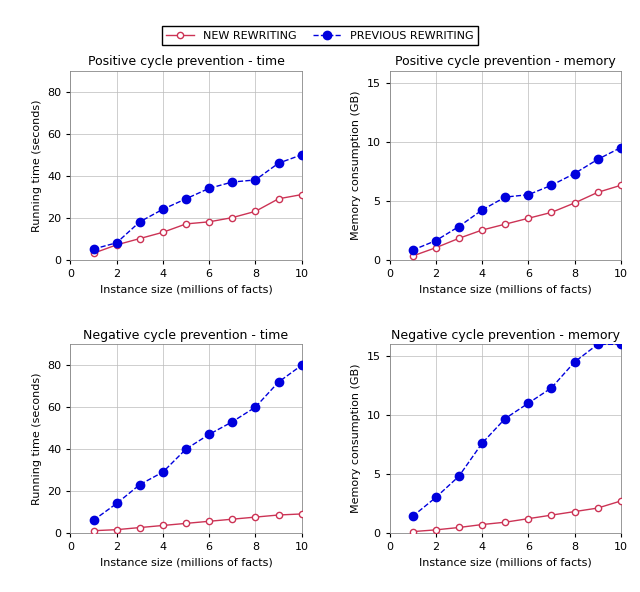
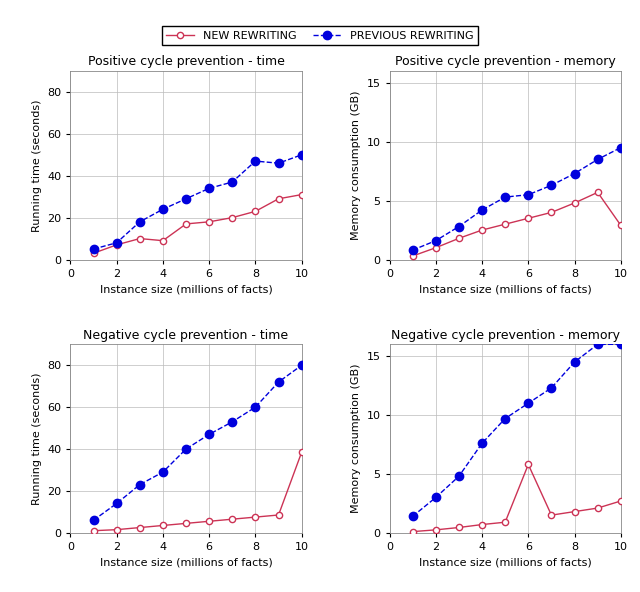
Positive cycle prevention - time/NEW REWRITING/4: 13 -> 9
Positive cycle prevention - time/PREVIOUS REWRITING/8: 38 -> 47
Positive cycle prevention - memory/NEW REWRITING/10: 6.3 -> 2.9
Negative cycle prevention - time/NEW REWRITING/10: 9.0 -> 38.5
Negative cycle prevention - memory/NEW REWRITING/6: 1.2 -> 5.8
